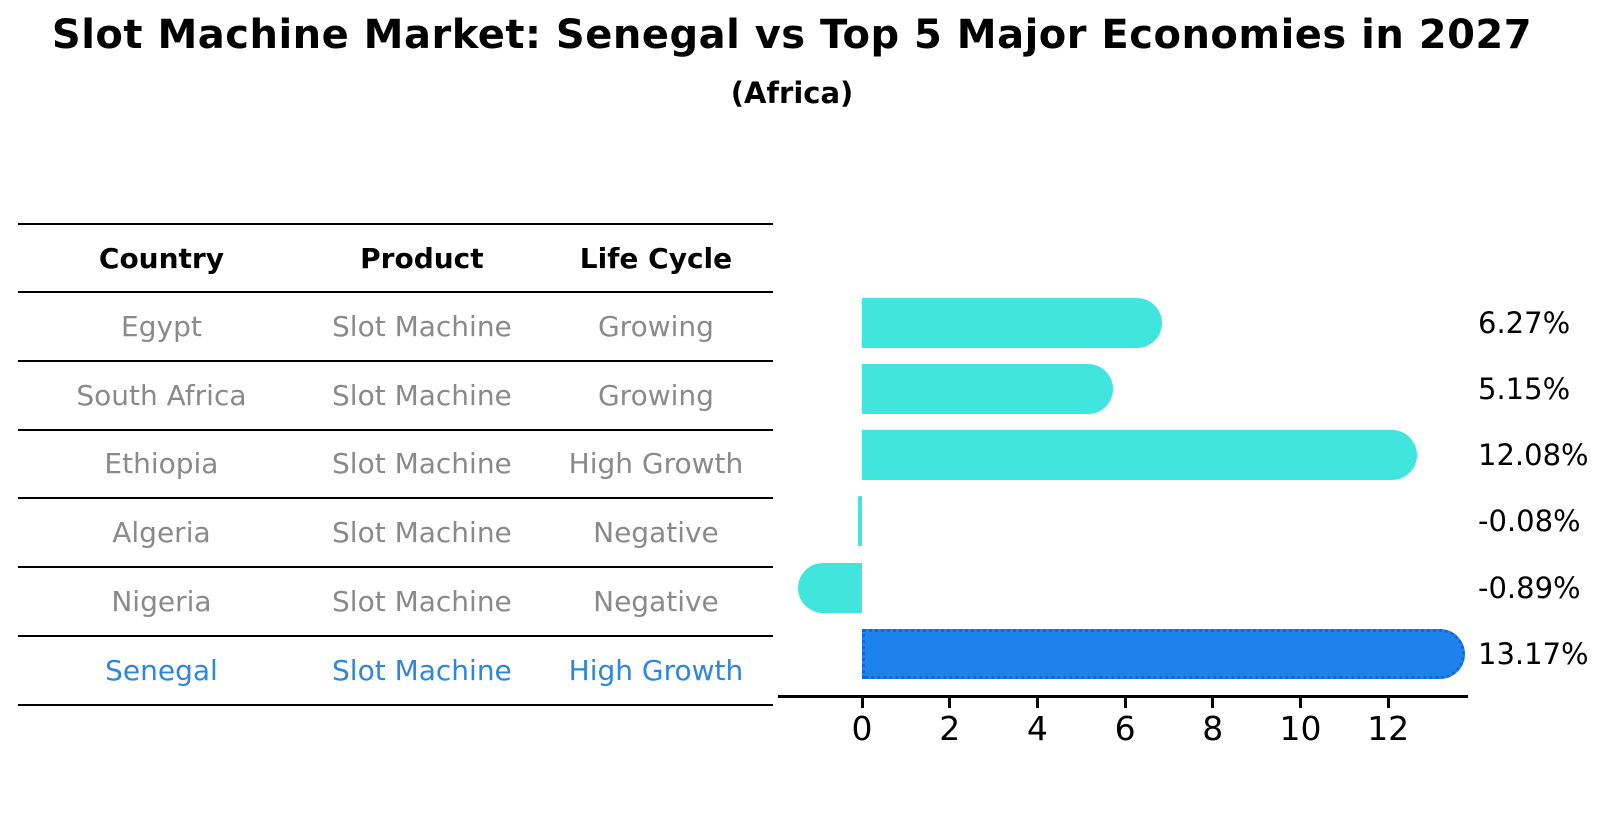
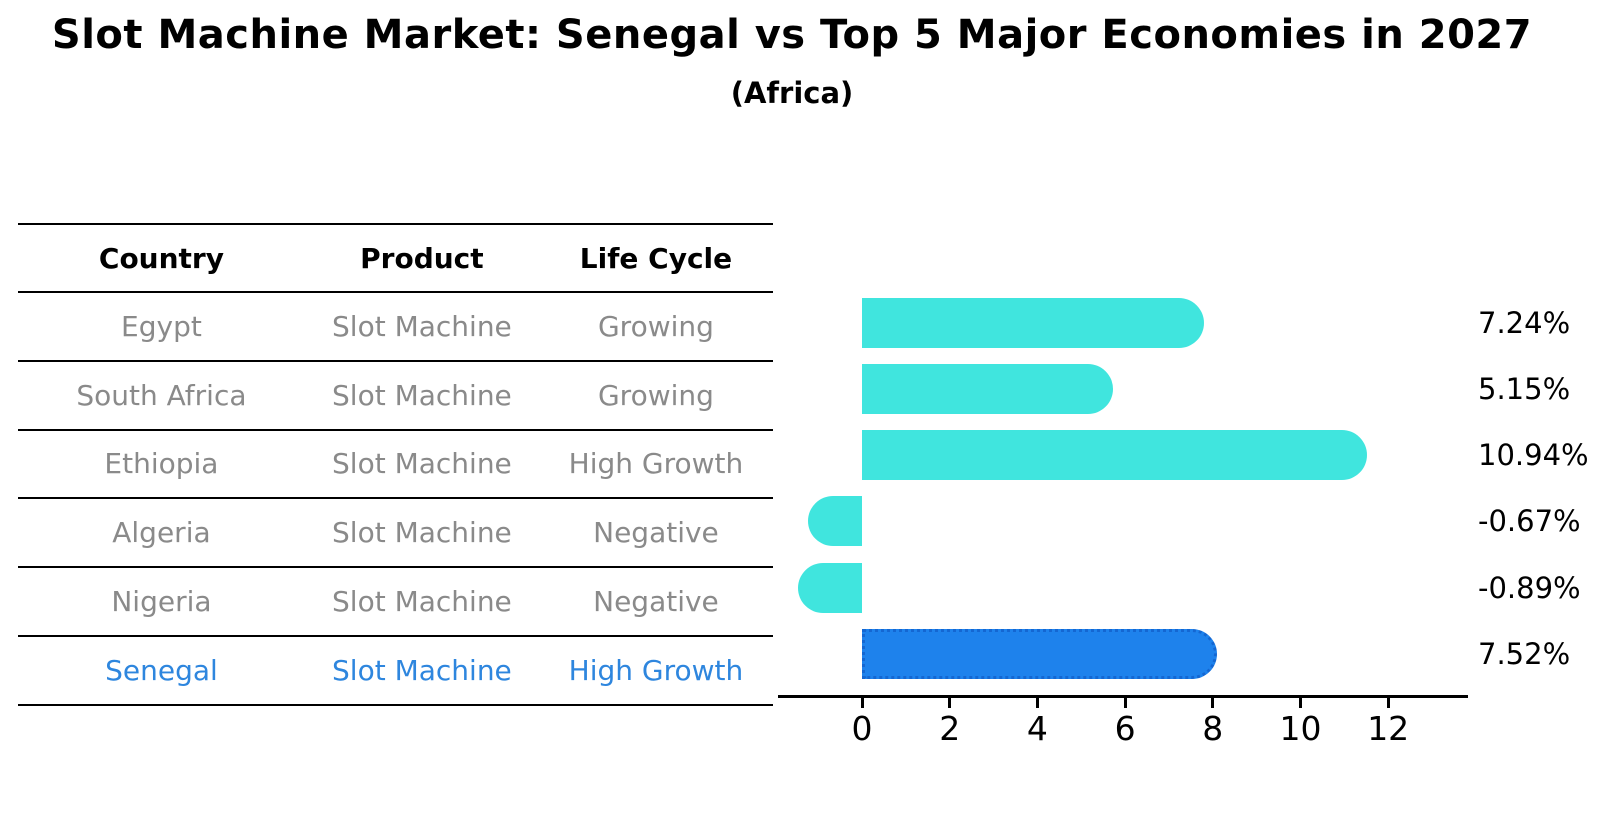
Egypt: 6.27% -> 7.24%
Ethiopia: 12.08% -> 10.94%
Algeria: -0.08% -> -0.67%
Senegal: 13.17% -> 7.52%
